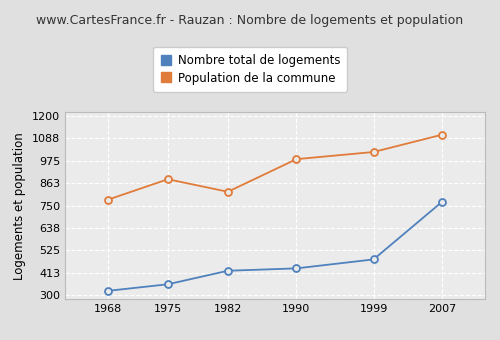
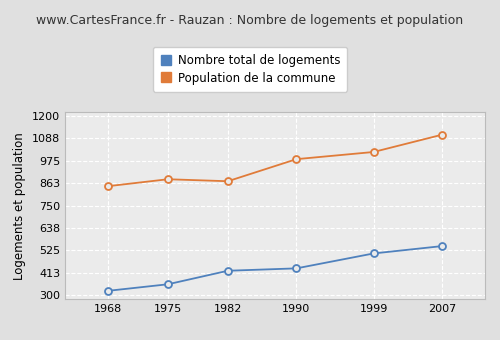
Population de la commune/1968: 780 -> 850
Population de la commune/1982: 820 -> 870
Nombre total de logements/1999: 480 -> 510
Nombre total de logements/2007: 770 -> 550
